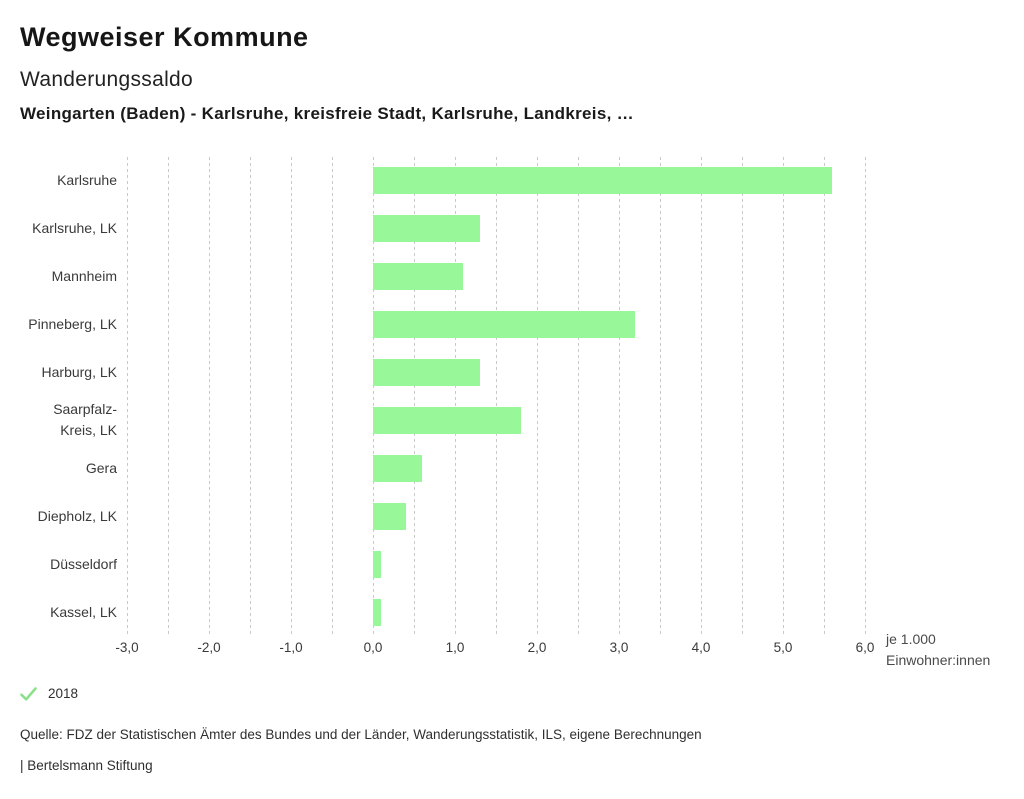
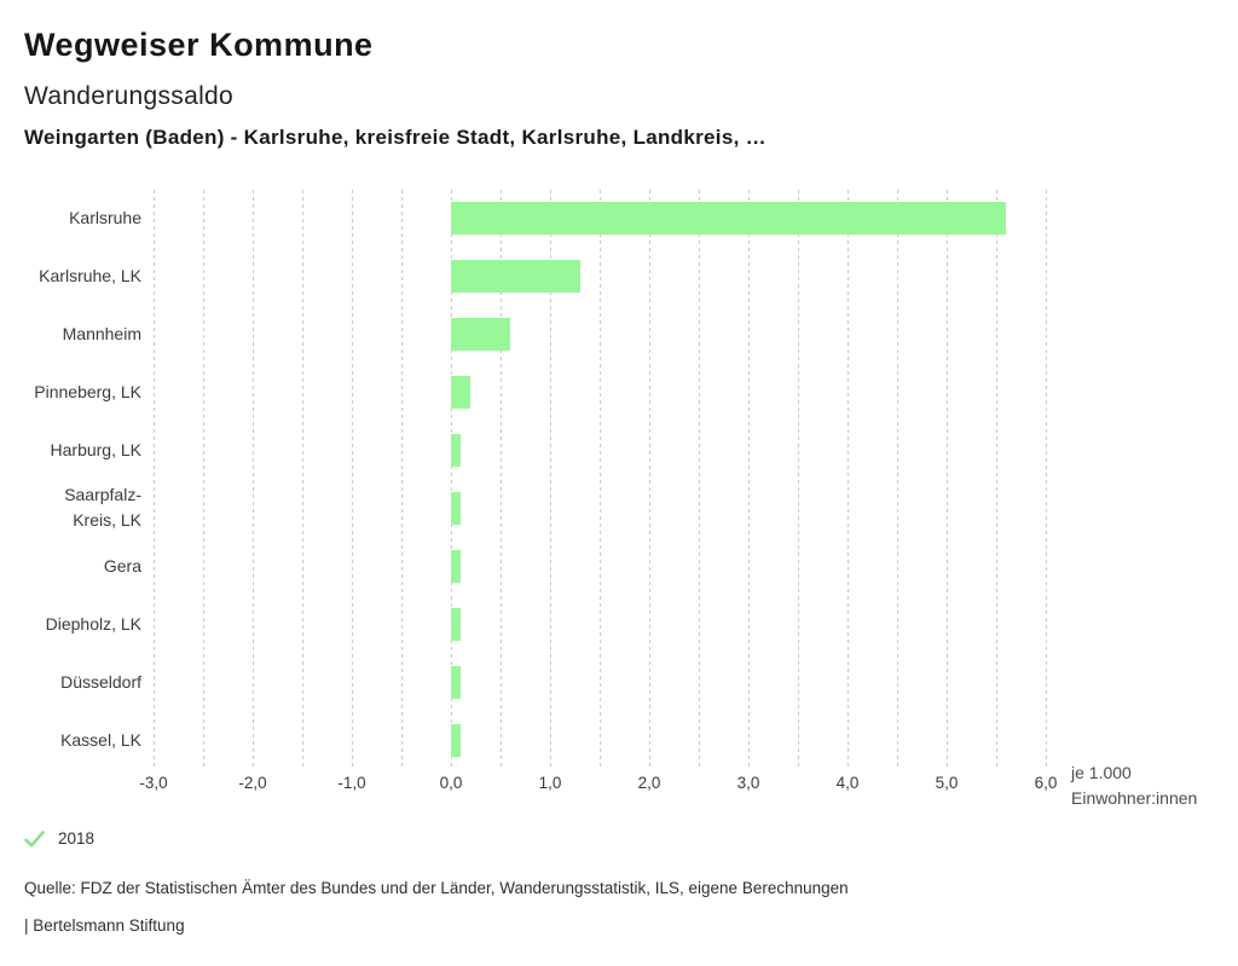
Mannheim: 1,1 -> 0,6
Pinneberg, LK: 3,2 -> 0,2
Harburg, LK: 1,3 -> 0,1
Saarpfalz-Kreis, LK: 1,8 -> 0,1
Gera: 0,6 -> 0,1
Diepholz, LK: 0,4 -> 0,1
